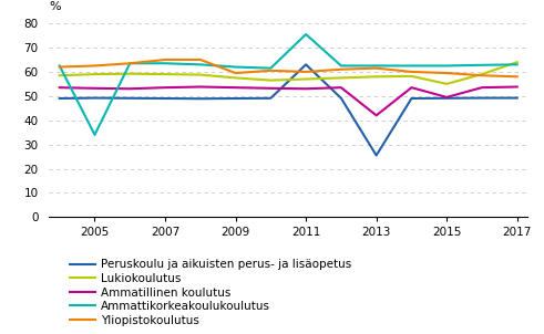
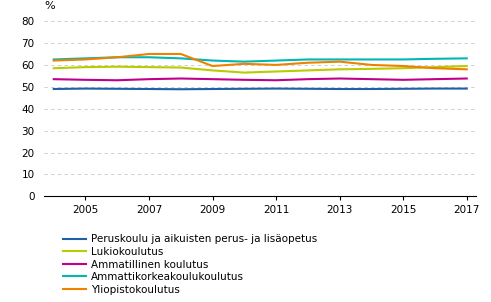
Ammattikorkeakoulukoulutus/2005: 34.0 -> 63.0
Peruskoulu ja aikuisten perus- ja lisäopetus/2011: 63.0 -> 49.2
Ammattikorkeakoulukoulutus/2011: 75.5 -> 62.0
Peruskoulu ja aikuisten perus- ja lisäopetus/2013: 25.5 -> 49.0
Ammatillinen koulutus/2013: 42.0 -> 53.8
Lukiokoulutus/2015: 55.0 -> 58.5
Ammatillinen koulutus/2015: 49.5 -> 53.2
Lukiokoulutus/2017: 64.0 -> 59.5
